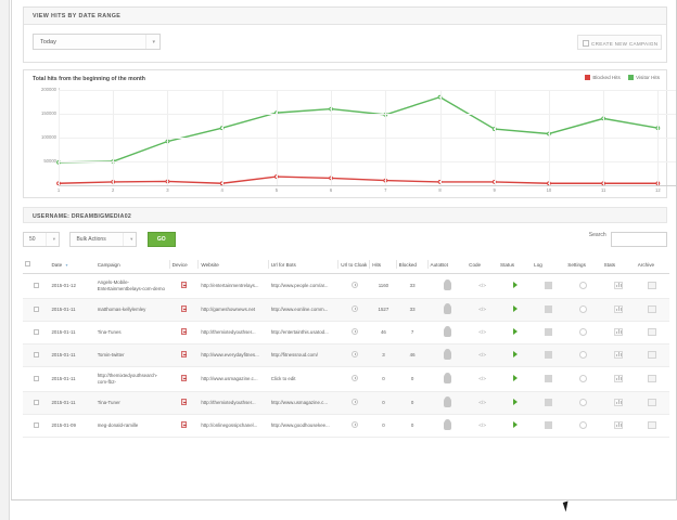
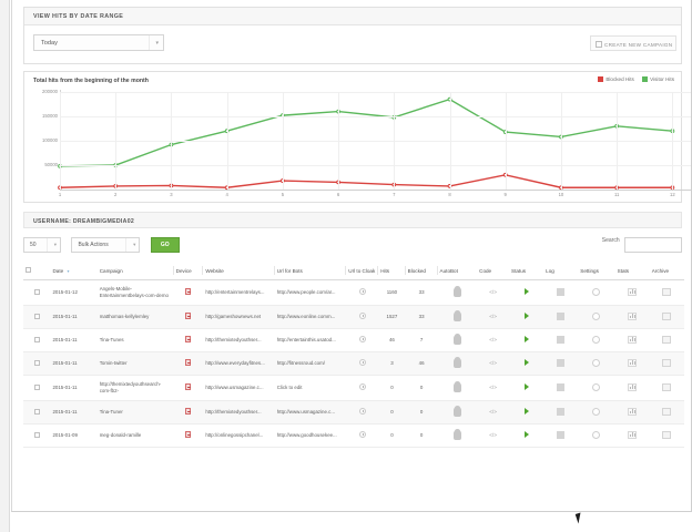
Blocked Hits/9: 10000 -> 30000
Visitor Hits/11: 140000 -> 130000
